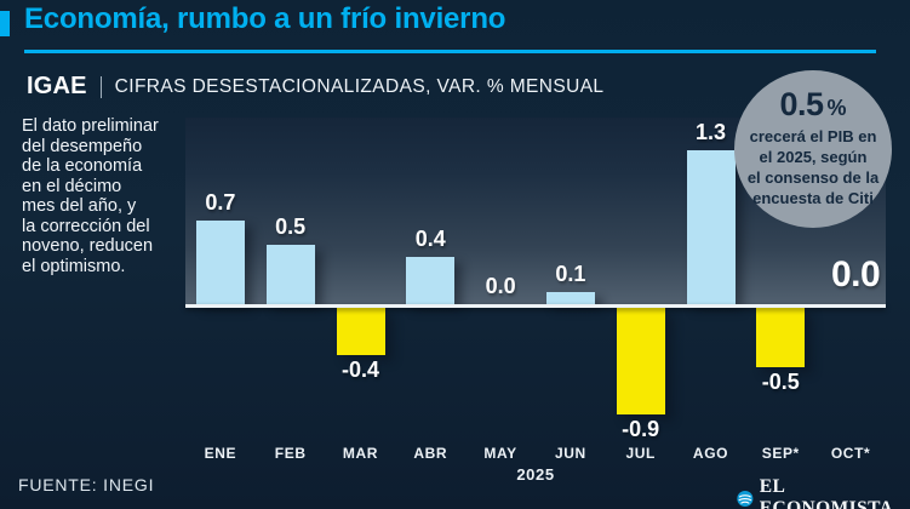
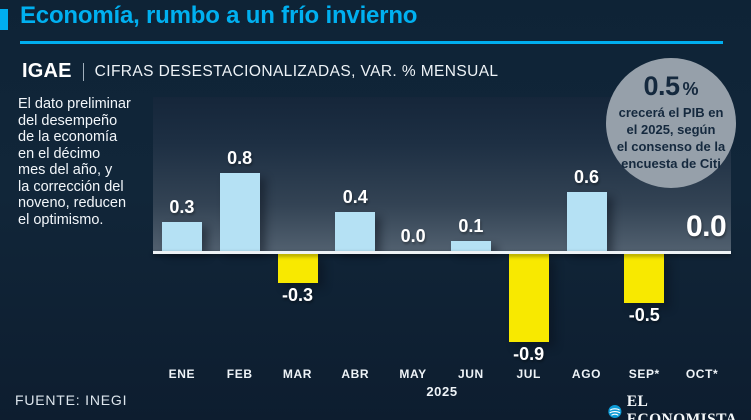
ENE: 0.7 -> 0.3
FEB: 0.5 -> 0.8
MAR: -0.4 -> -0.3
AGO: 1.3 -> 0.6
